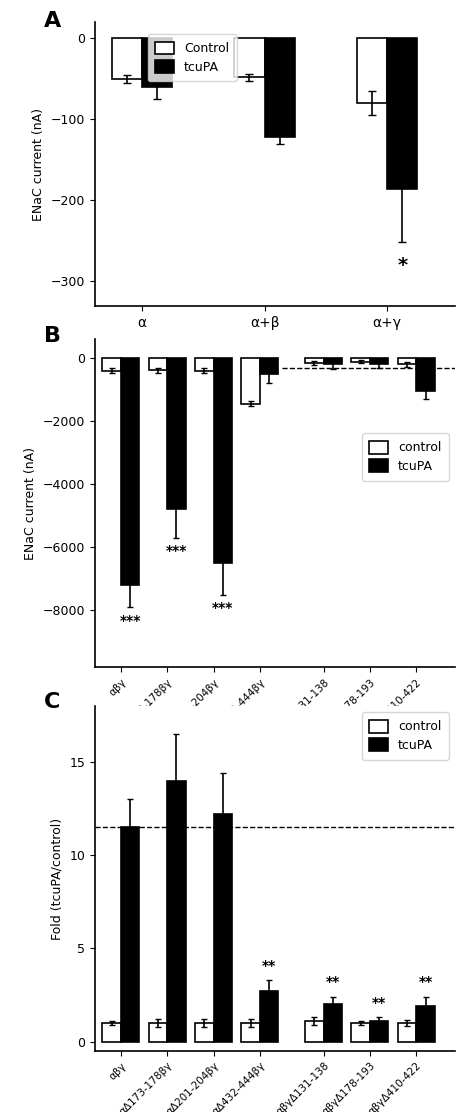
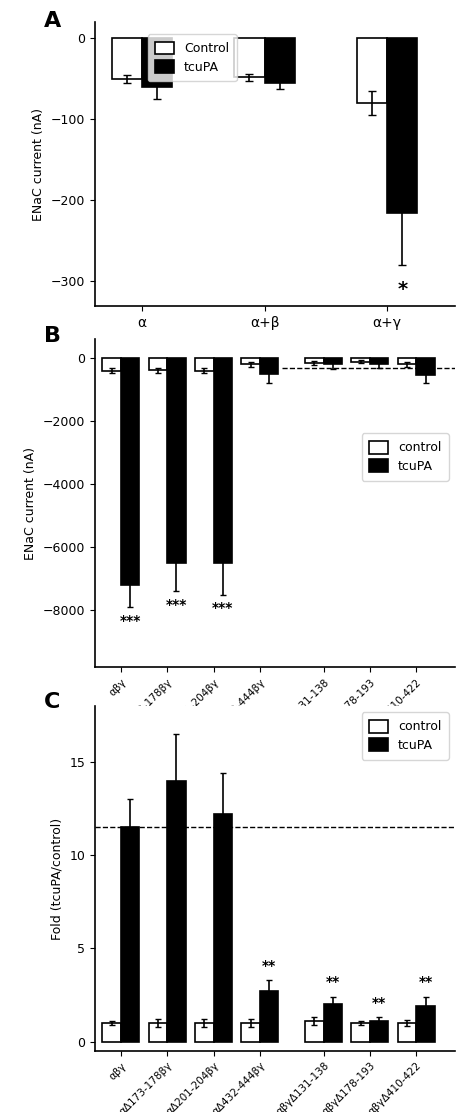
tcuPA/α+β: -122 -> -55
tcuPA/α+γ: -186 -> -215
tcuPA/αΔ173-178βγ: -4800 -> -6500
control/αΔ432-444βγ: -1450 -> -200
tcuPA/αβγΔ410-422: -1050 -> -550
